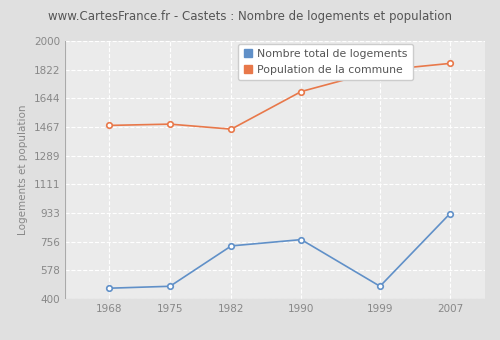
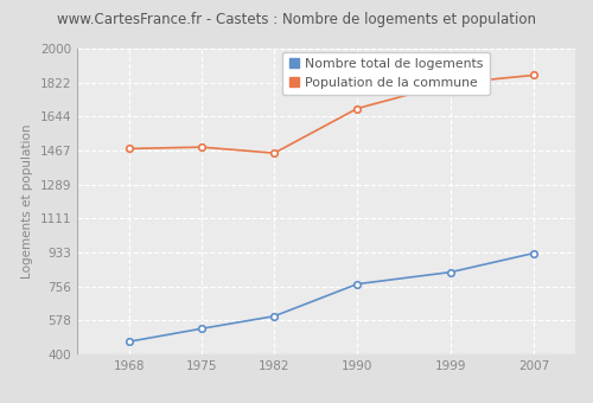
Nombre total de logements/1975: 480 -> 540
Nombre total de logements/1982: 730 -> 600
Nombre total de logements/1999: 480 -> 830
